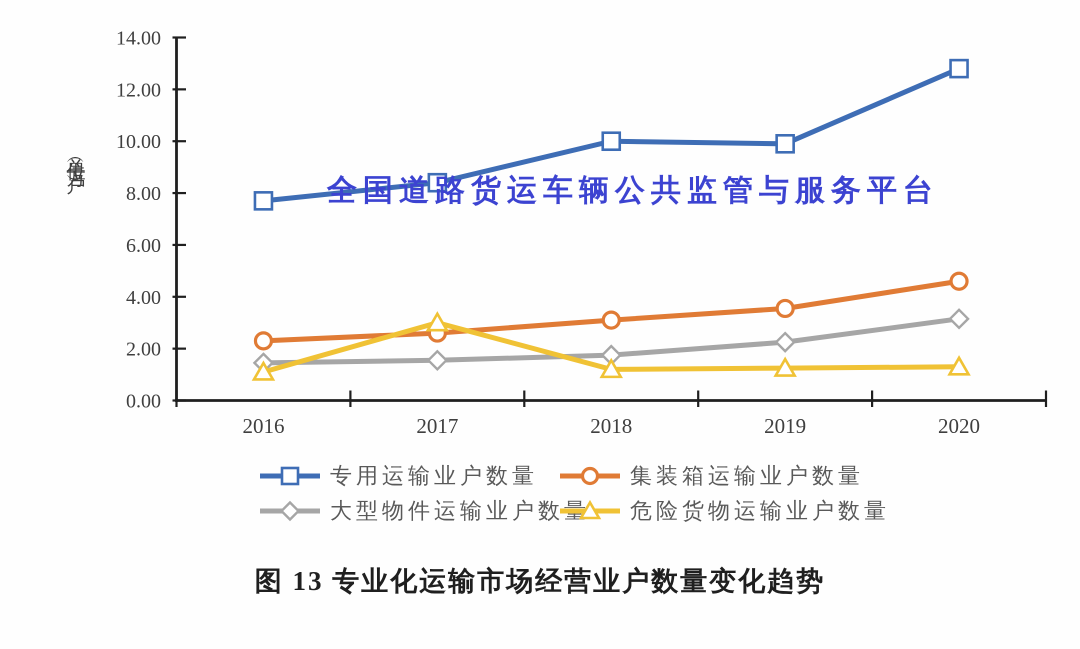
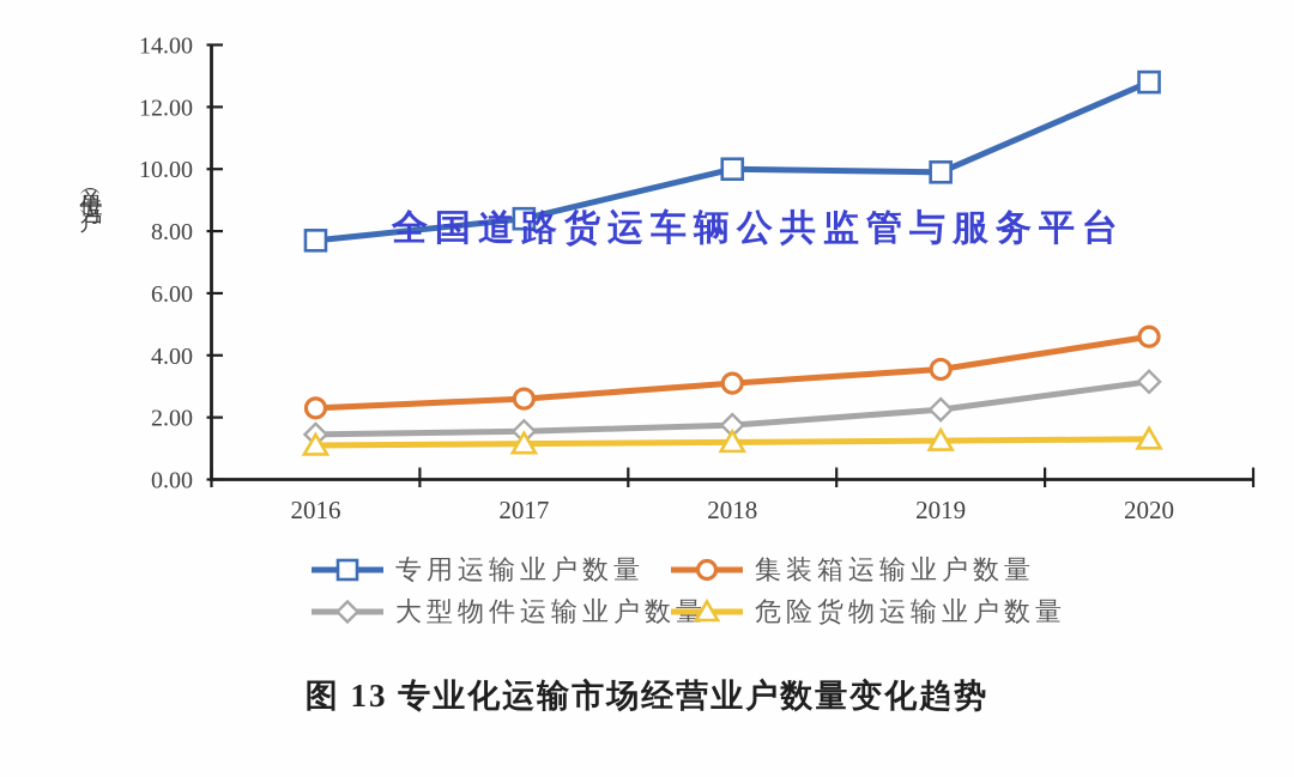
危险货物运输业户数量/2017: 3.0 -> 1.1
